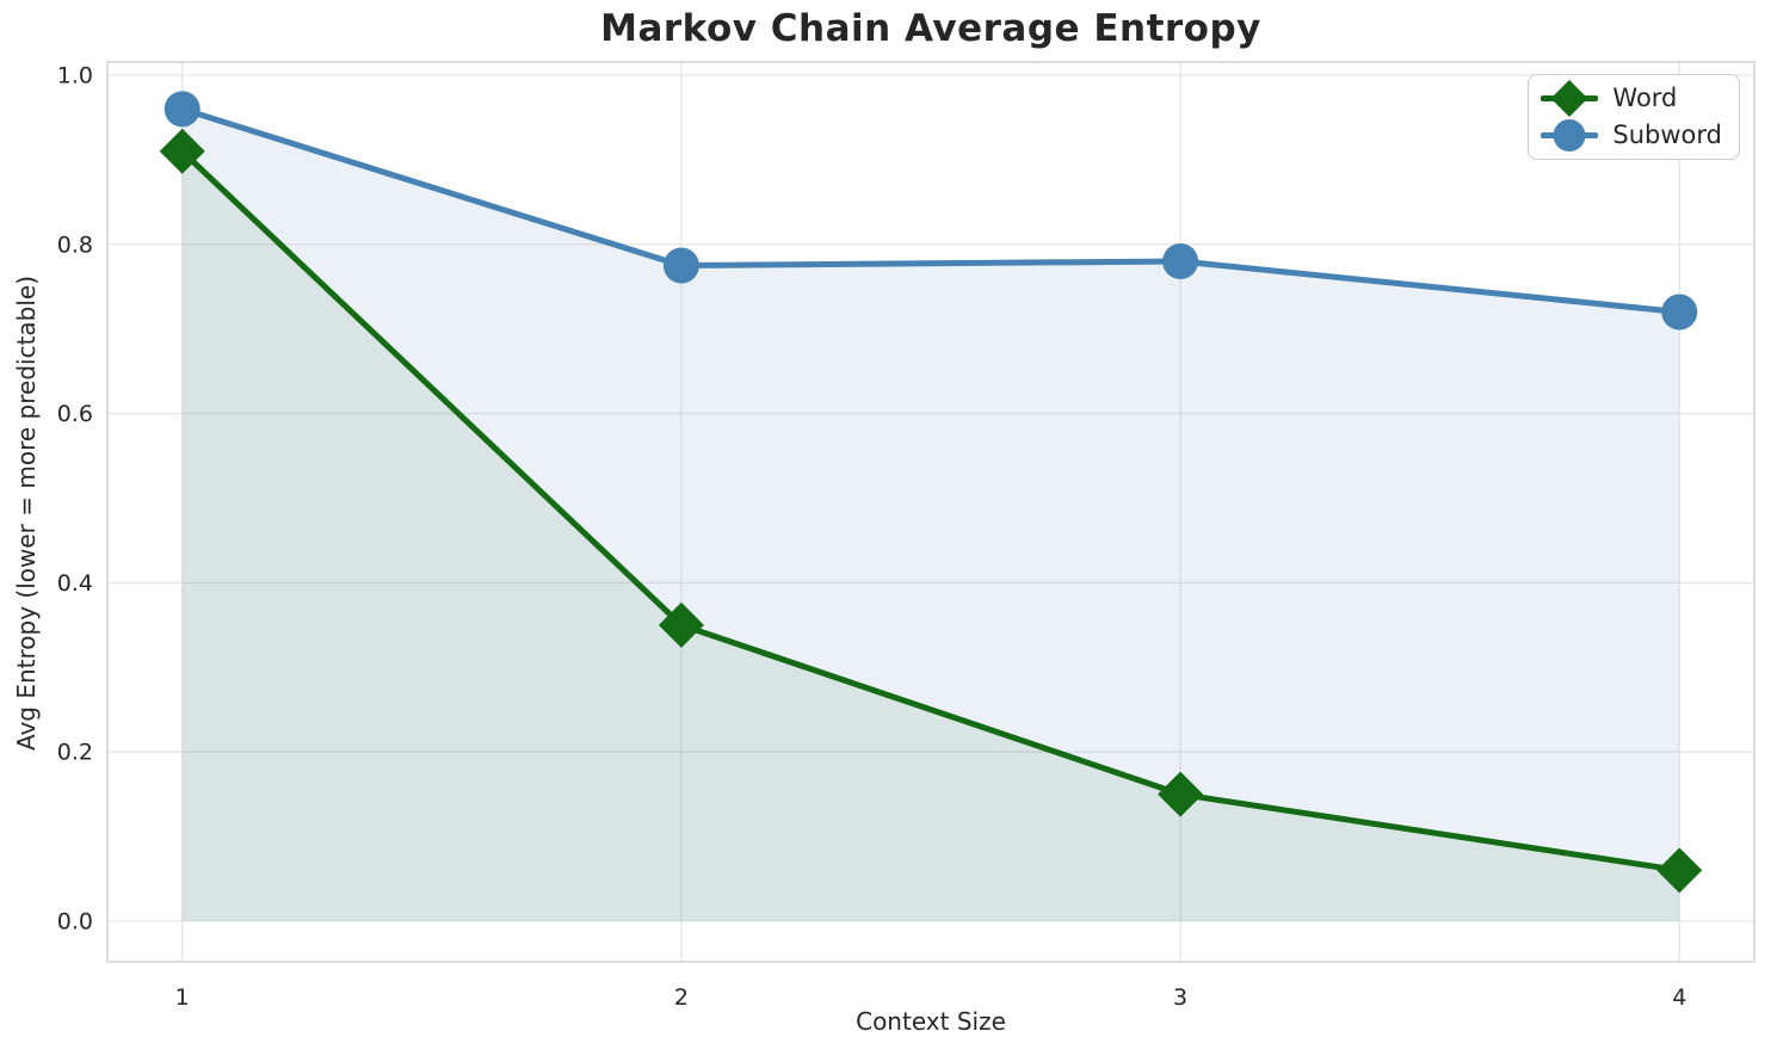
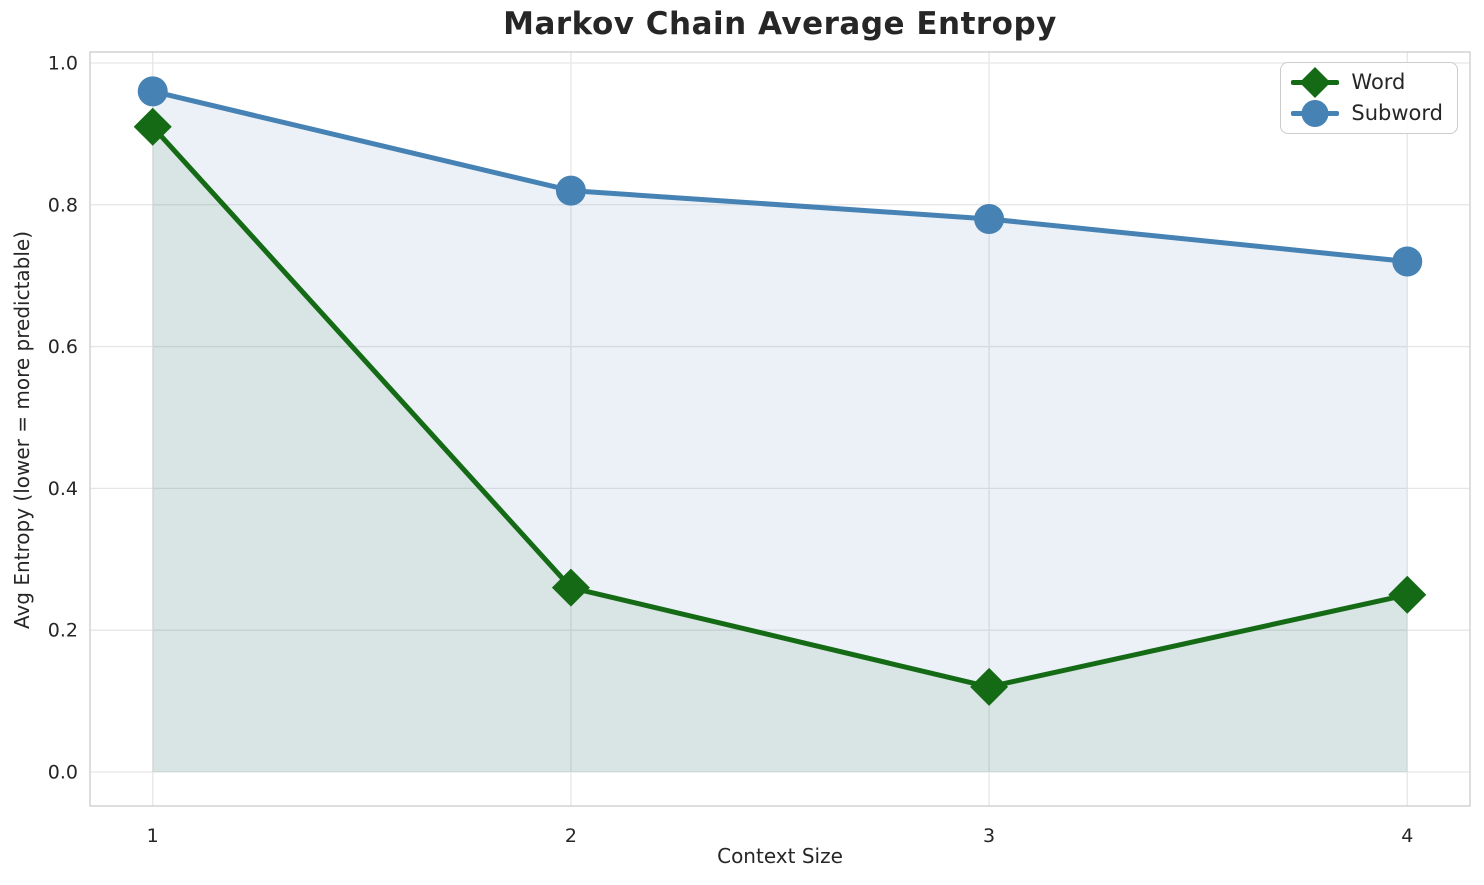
Word/2: 0.35 -> 0.26
Subword/2: 0.78 -> 0.82
Word/3: 0.15 -> 0.12
Word/4: 0.06 -> 0.25
